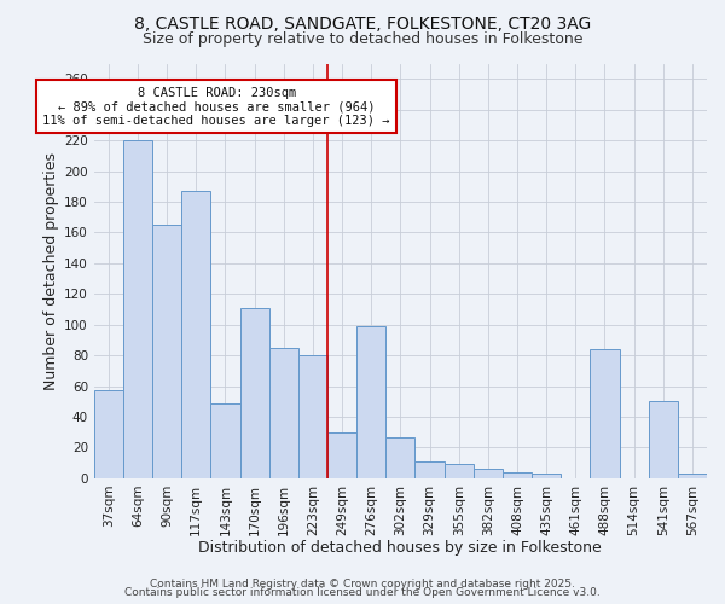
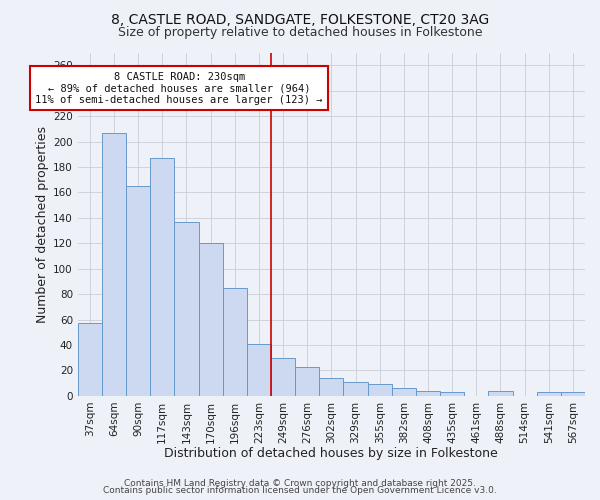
64sqm: 220 -> 207
143sqm: 49 -> 137
170sqm: 111 -> 120
223sqm: 80 -> 41
276sqm: 99 -> 23
302sqm: 27 -> 14
488sqm: 84 -> 4
541sqm: 50 -> 3
